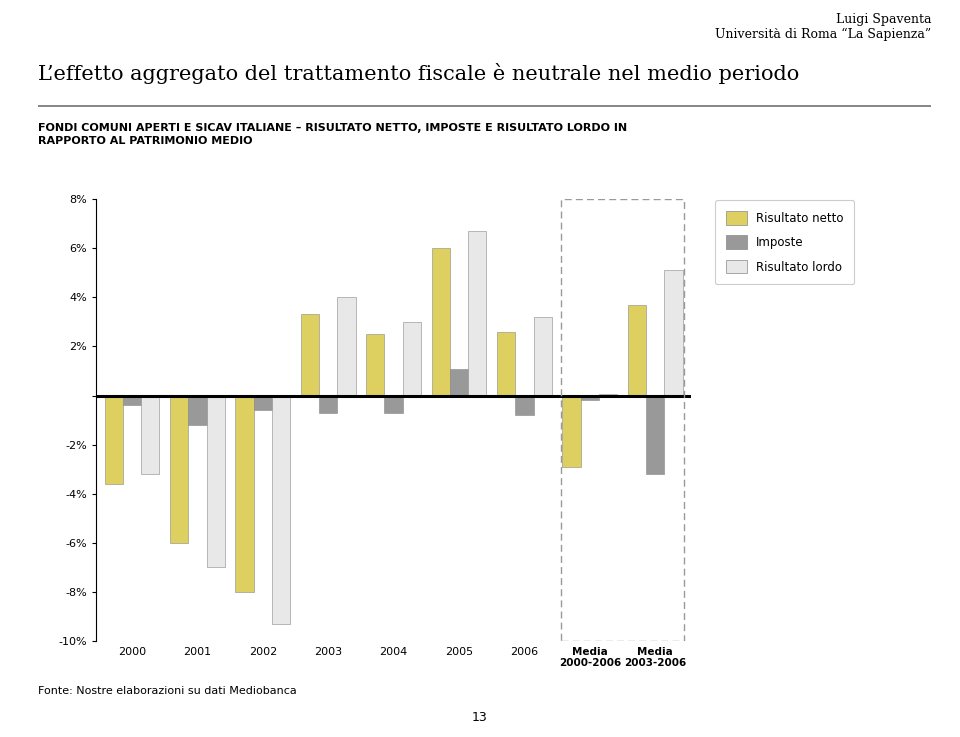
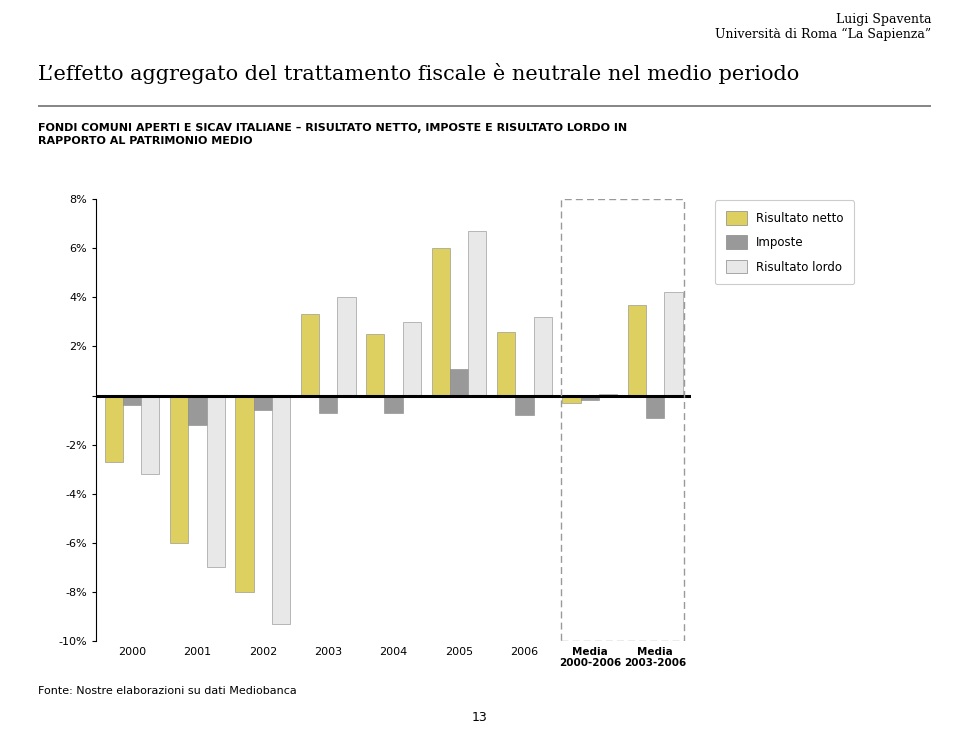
Risultato netto/2000: -3.6% -> -2.7%
Risultato netto/Media 2000-2006: -2.9% -> -0.3%
Imposte/Media 2003-2006: -3.2% -> -0.9%
Risultato lordo/Media 2003-2006: 5.10% -> 4.20%
